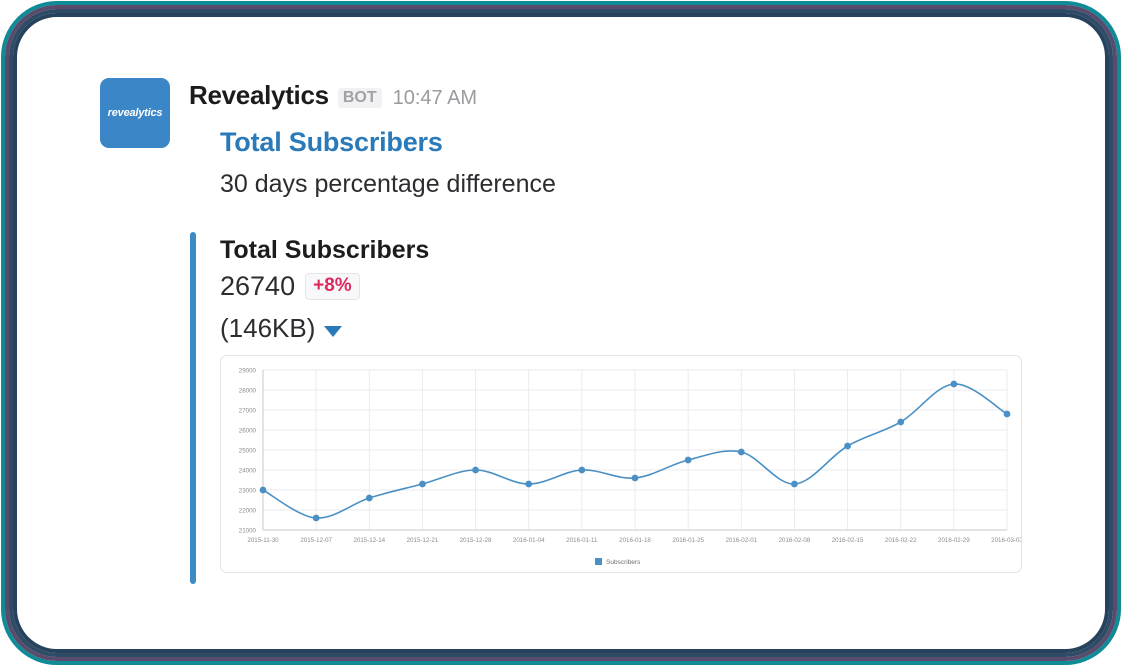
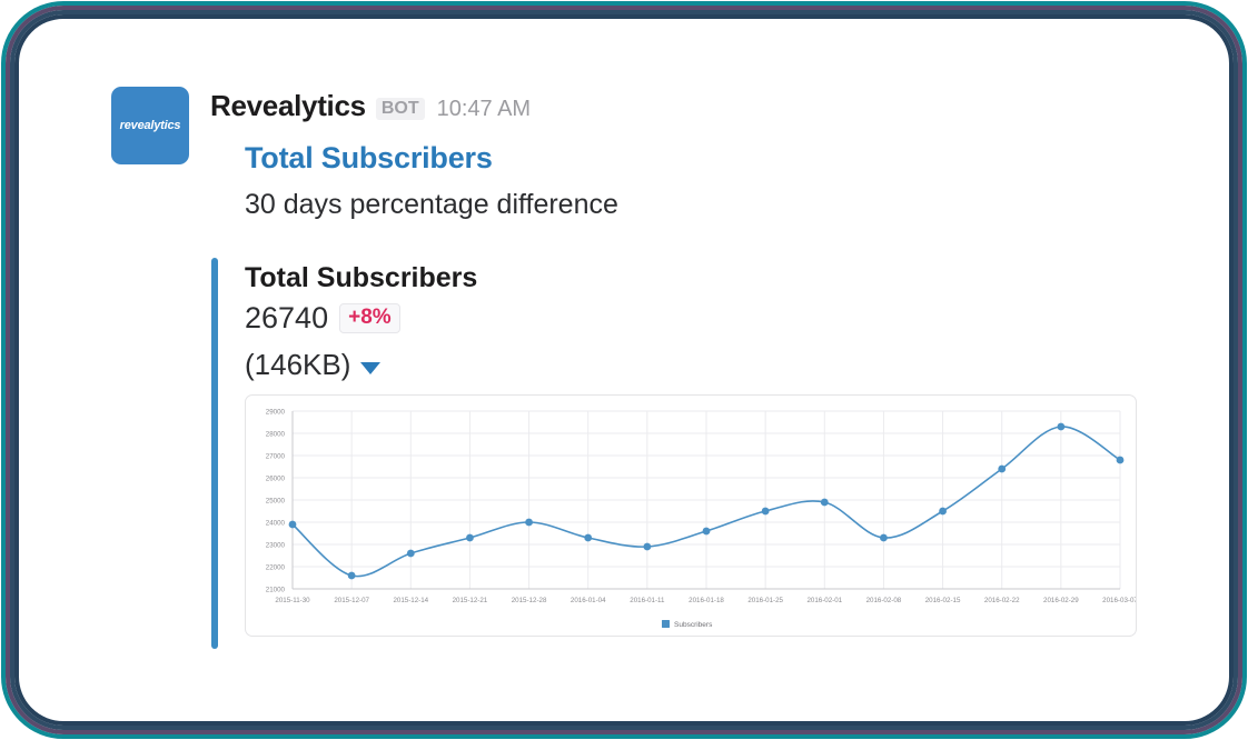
2015-11-30: 23000 -> 23900
2016-01-11: 24000 -> 22900
2016-02-15: 25200 -> 24500
